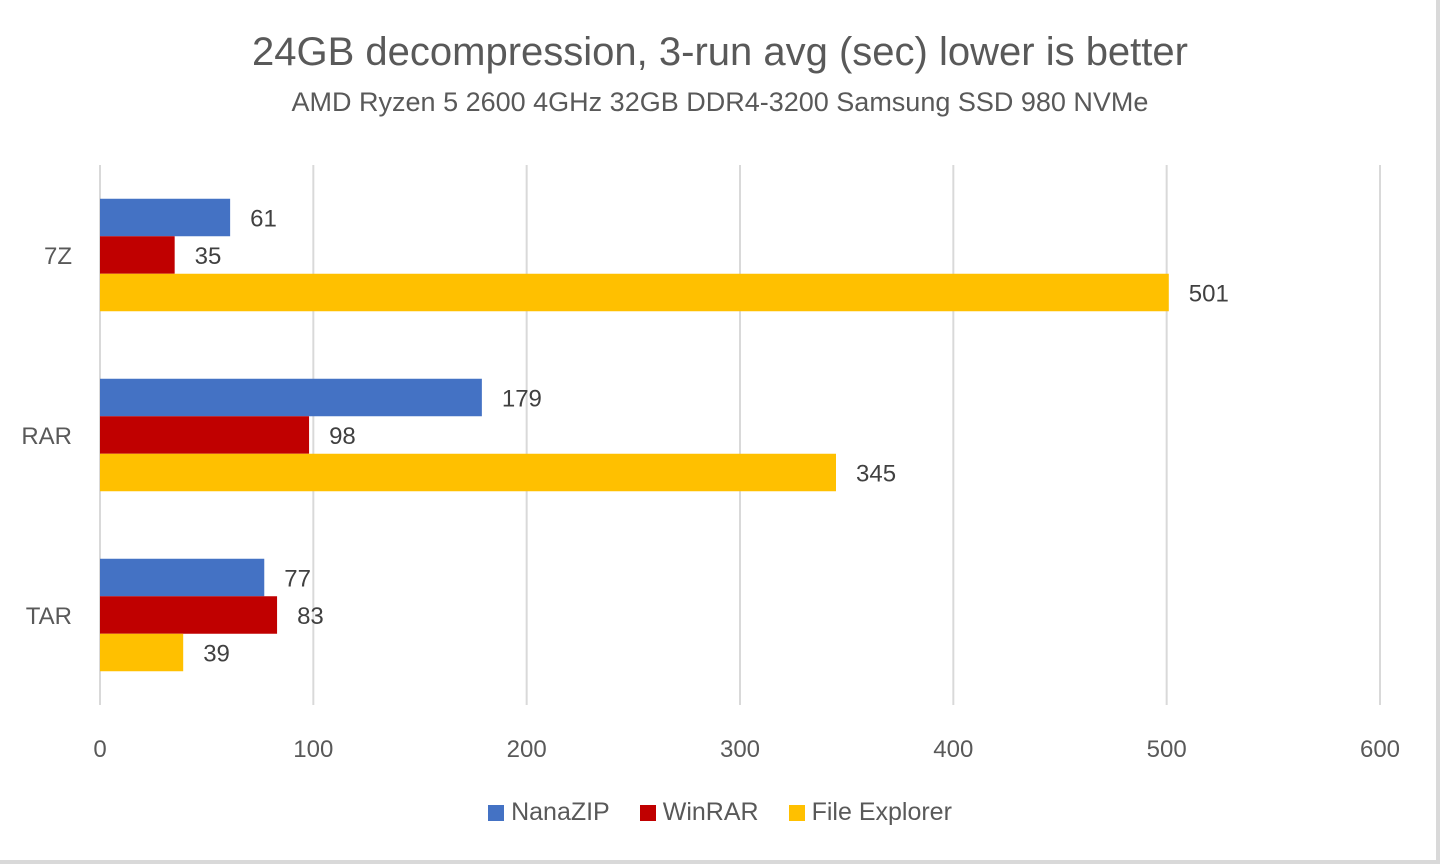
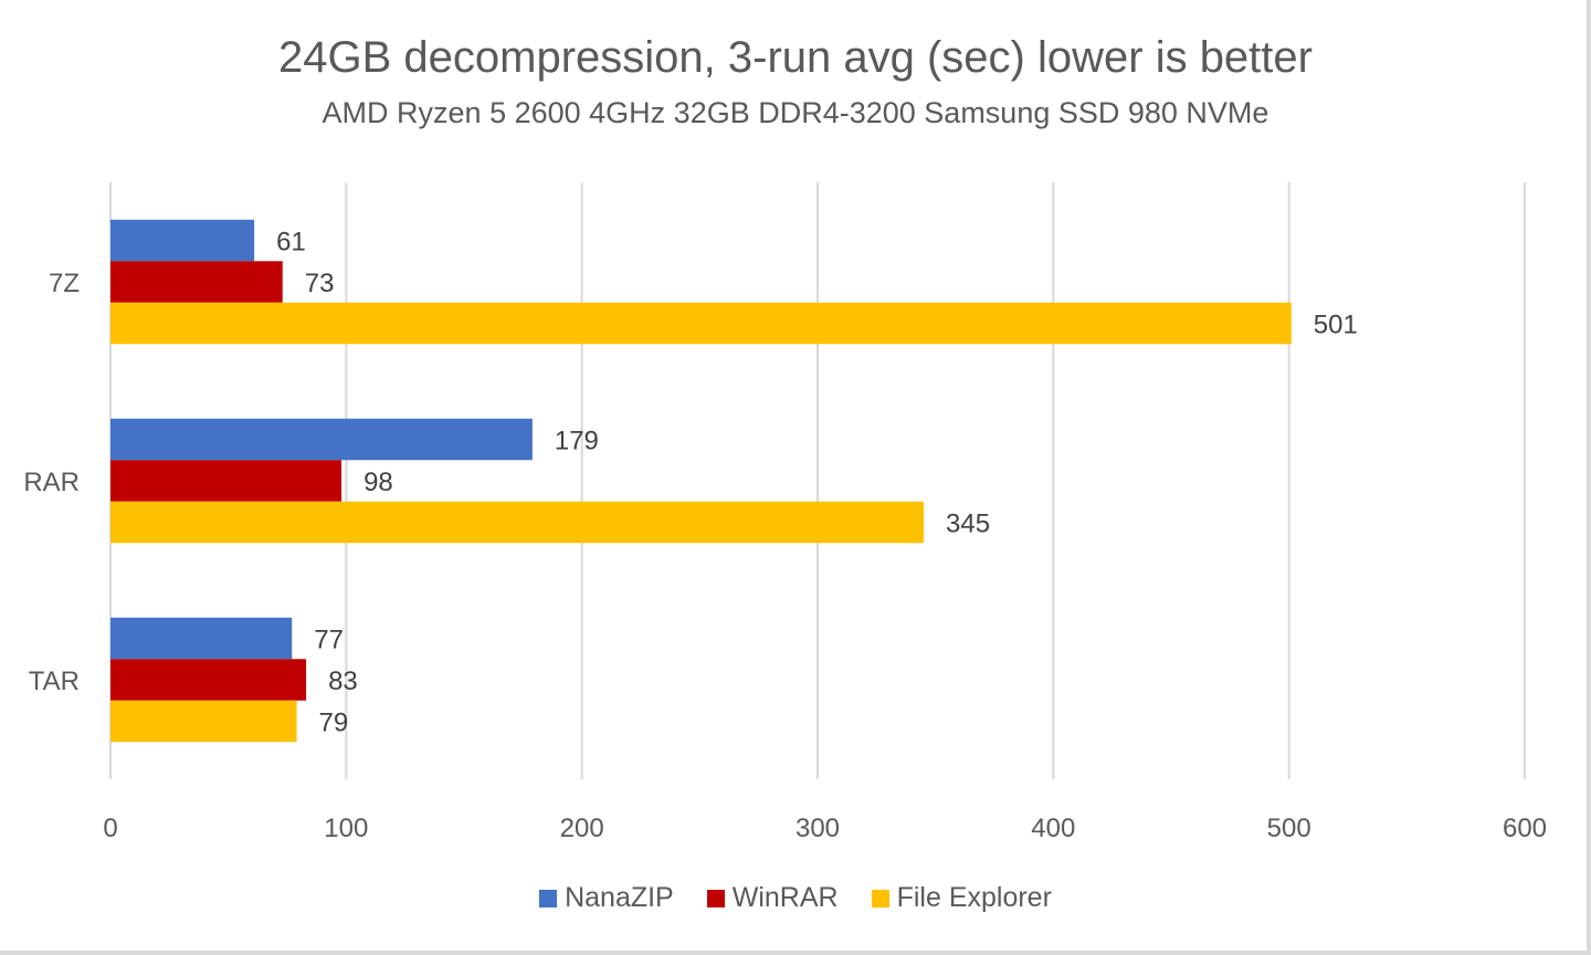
WinRAR/7Z: 35 -> 73
File Explorer/TAR: 39 -> 79
